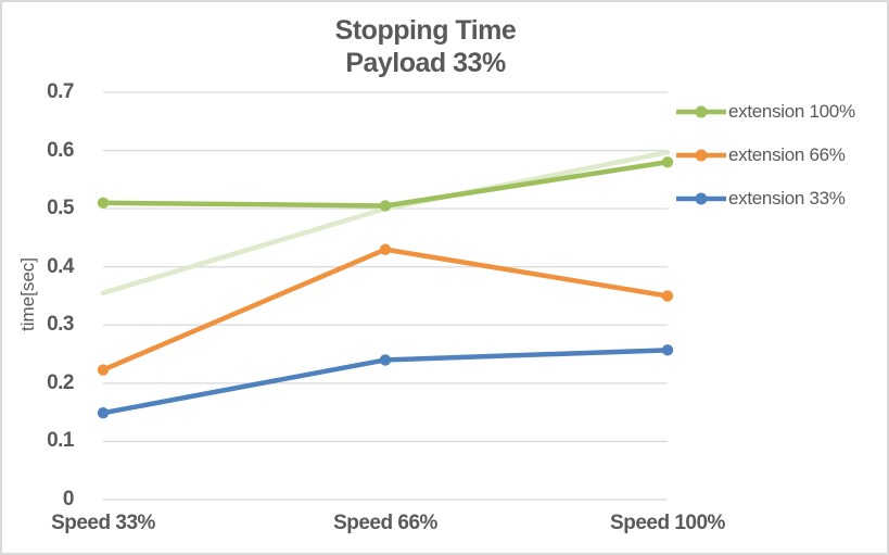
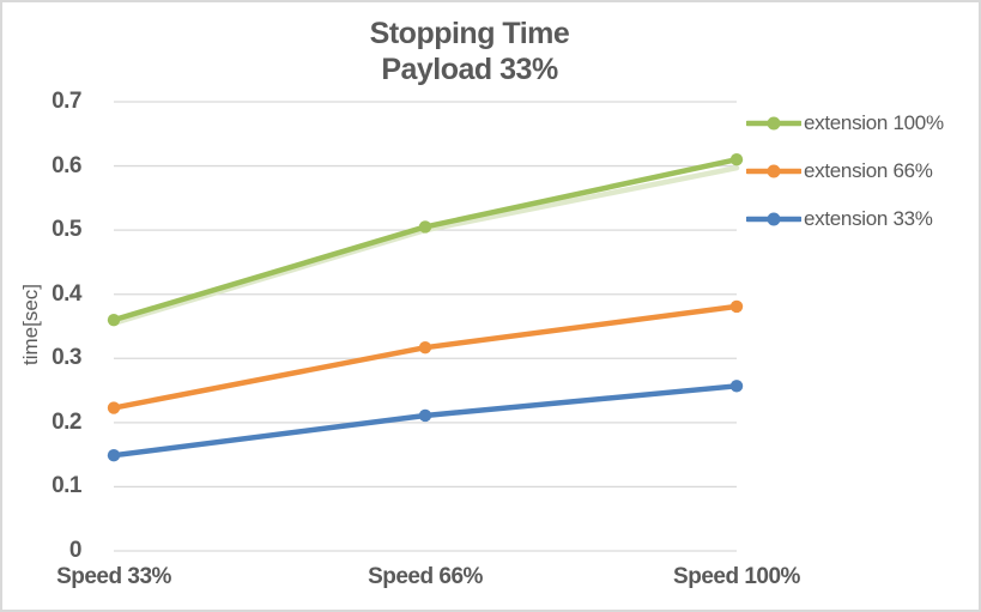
extension 100%/Speed 33%: 0.51 -> 0.36
extension 66%/Speed 66%: 0.43 -> 0.32
extension 33%/Speed 66%: 0.24 -> 0.21
extension 100%/Speed 100%: 0.58 -> 0.61
extension 66%/Speed 100%: 0.35 -> 0.38
